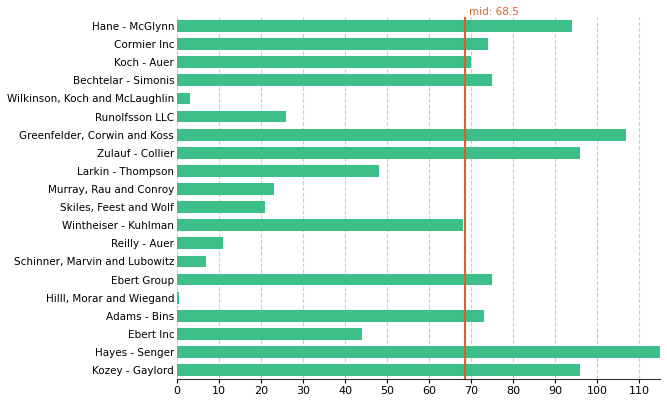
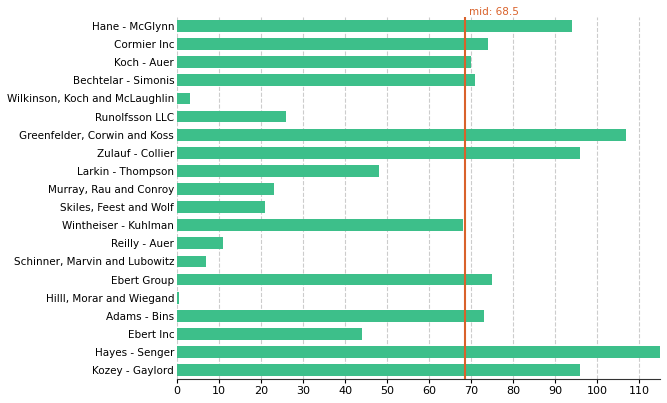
Bechtelar - Simonis: 75.0 -> 71.0
